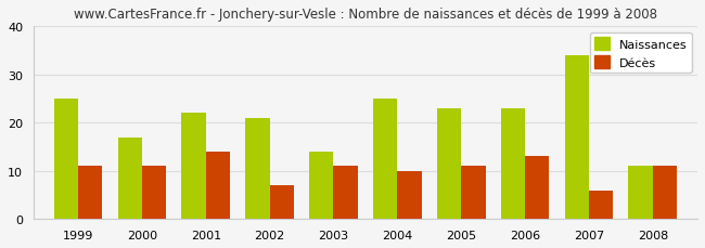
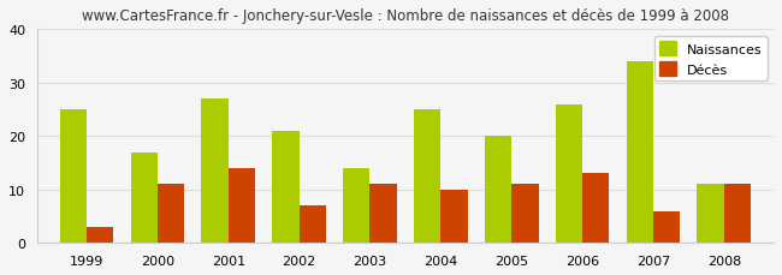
Décès/1999: 11 -> 3
Naissances/2001: 22 -> 27
Naissances/2005: 23 -> 20
Naissances/2006: 23 -> 26
